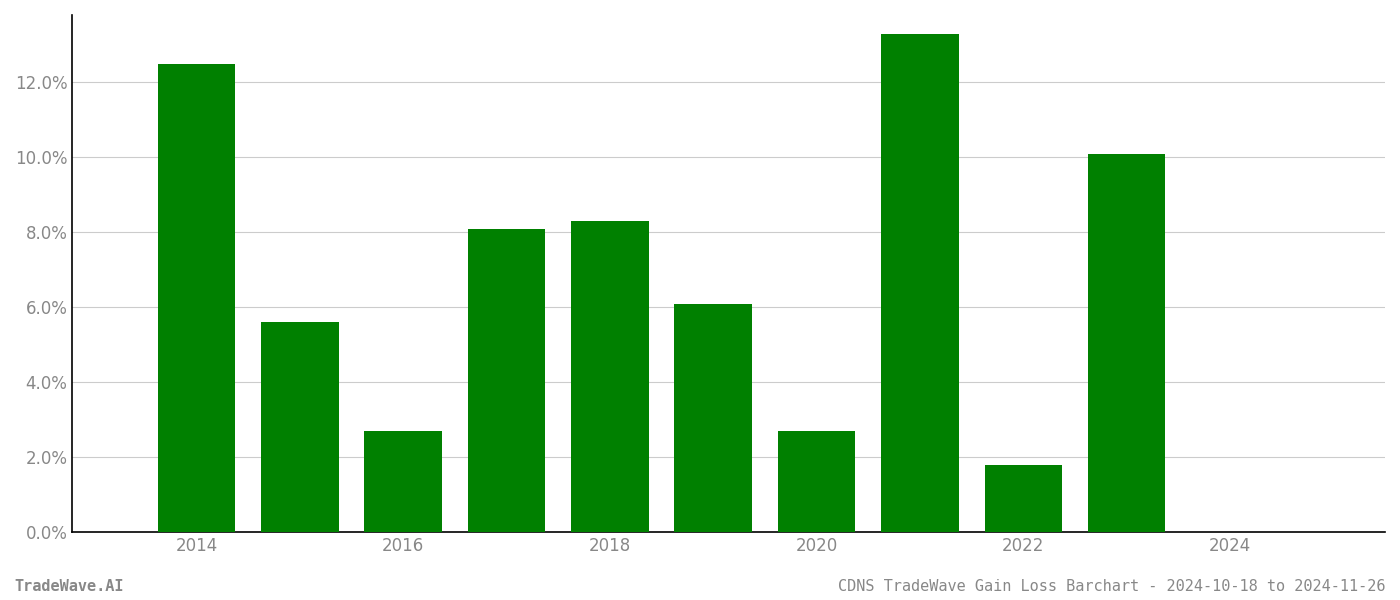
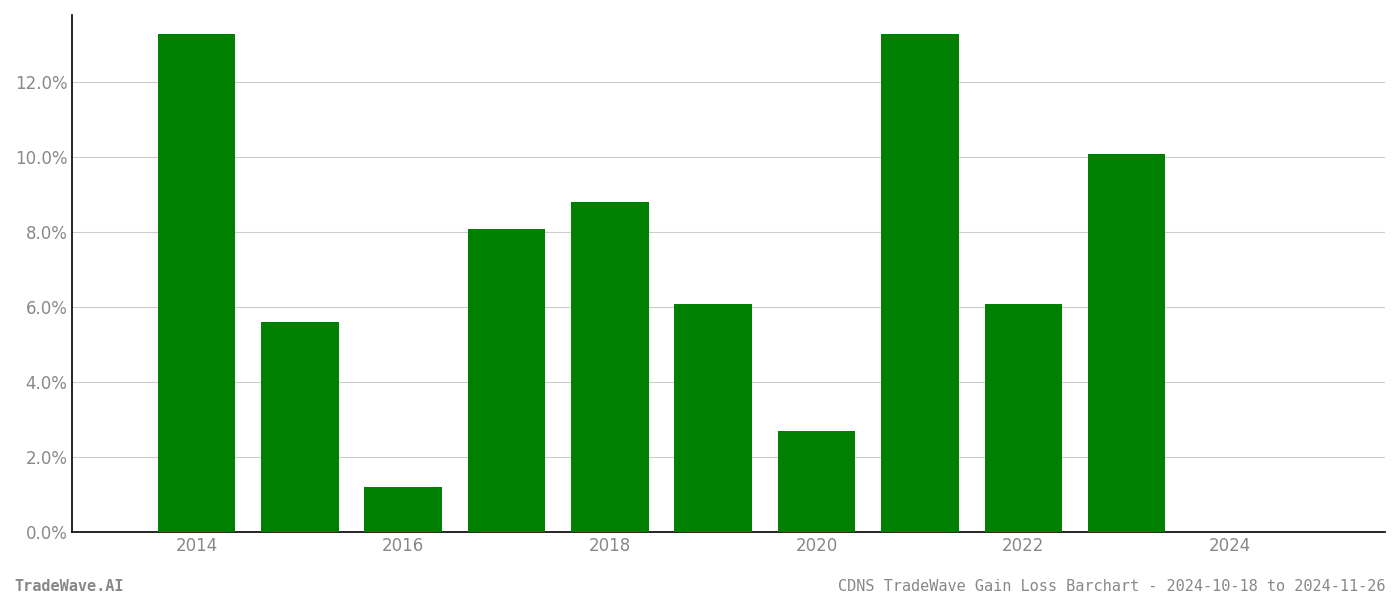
2014: 12.5% -> 13.3%
2016: 2.7% -> 1.2%
2018: 8.3% -> 8.8%
2022: 1.8% -> 6.1%
